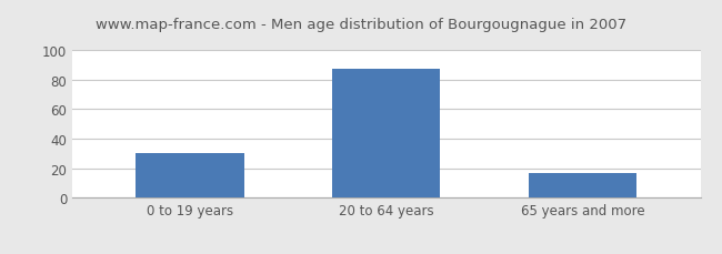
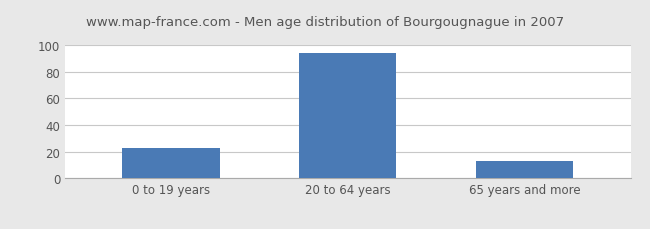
0 to 19 years: 30 -> 23
20 to 64 years: 87 -> 94
65 years and more: 17 -> 13
